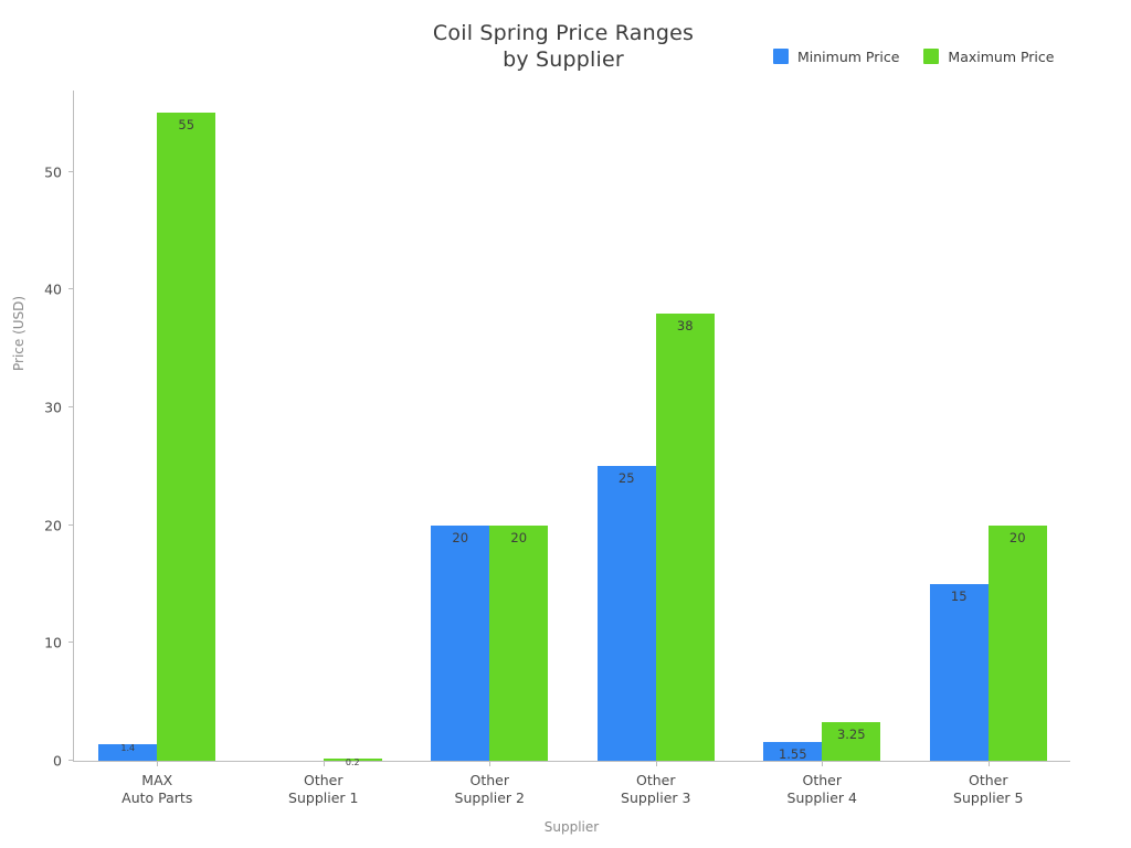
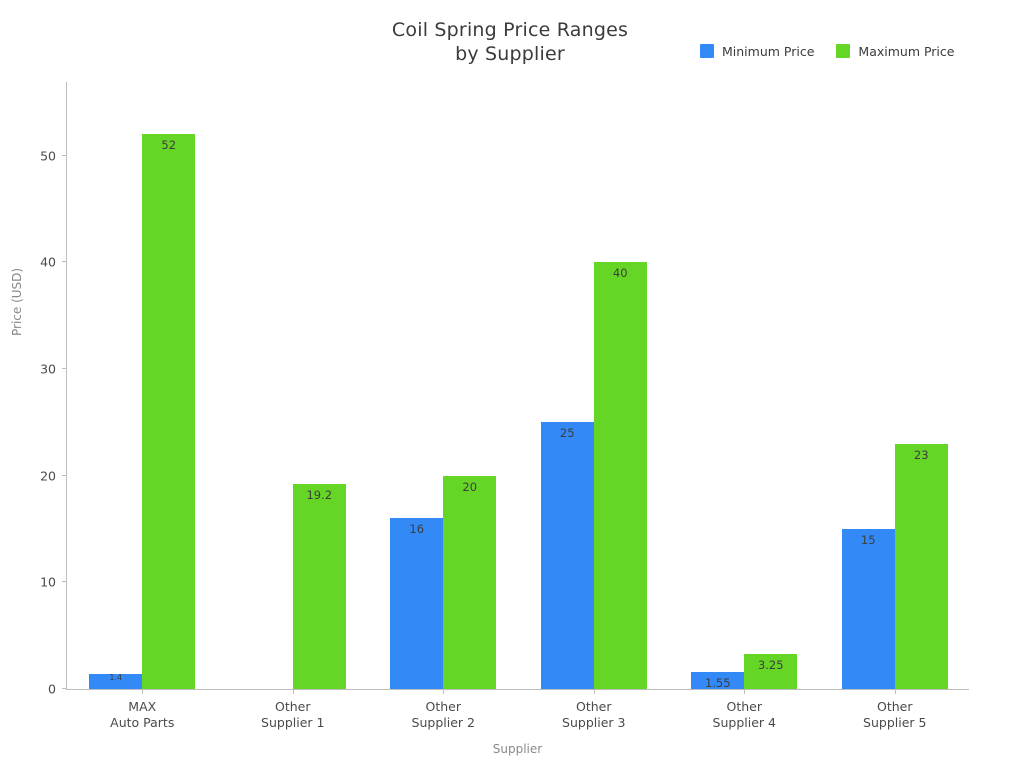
Maximum Price/MAX Auto Parts: 55 -> 52
Maximum Price/Other Supplier 1: 0.2 -> 19.2
Minimum Price/Other Supplier 2: 20 -> 16
Maximum Price/Other Supplier 3: 38 -> 40
Maximum Price/Other Supplier 5: 20 -> 23
